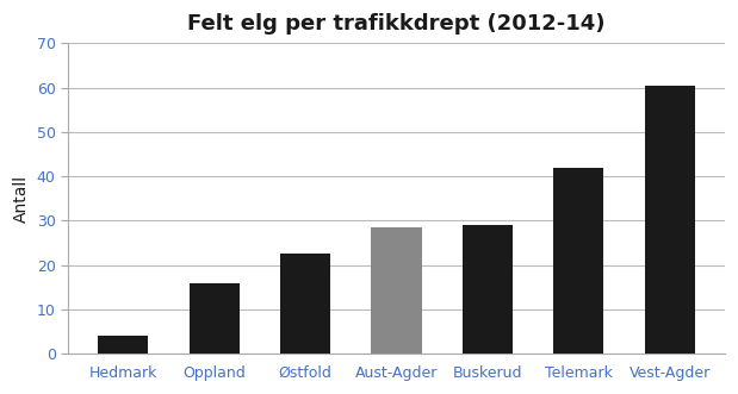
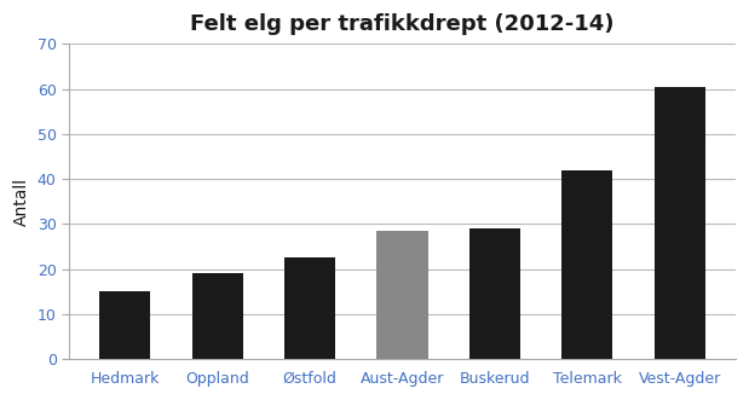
Hedmark: 4.0 -> 15.0
Oppland: 16.0 -> 19.0
